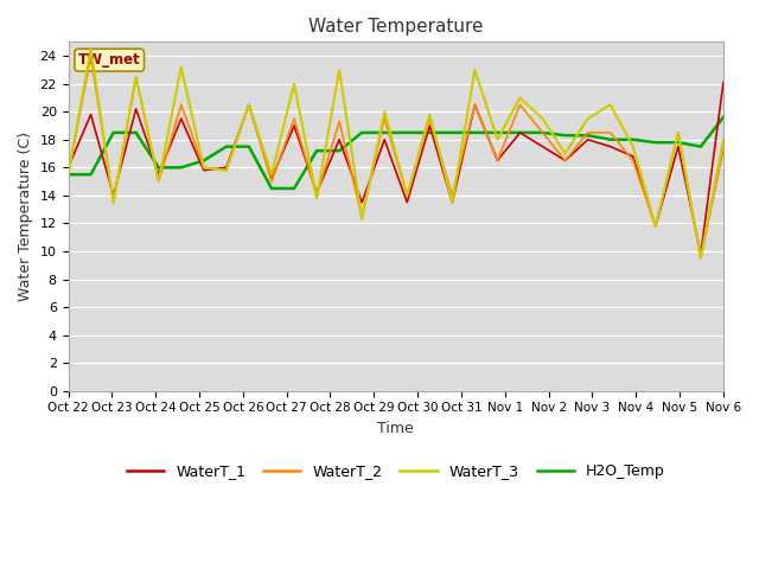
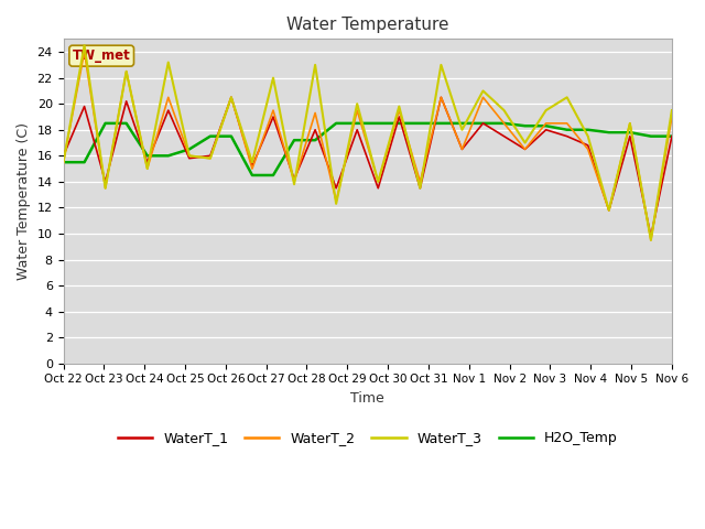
WaterT_1/Nov 6: 22.1 -> 17.5
WaterT_2/Nov 6: 17.3 -> 19.0
WaterT_3/Nov 6: 18.0 -> 19.5
H2O_Temp/Nov 6: 19.6 -> 17.5
